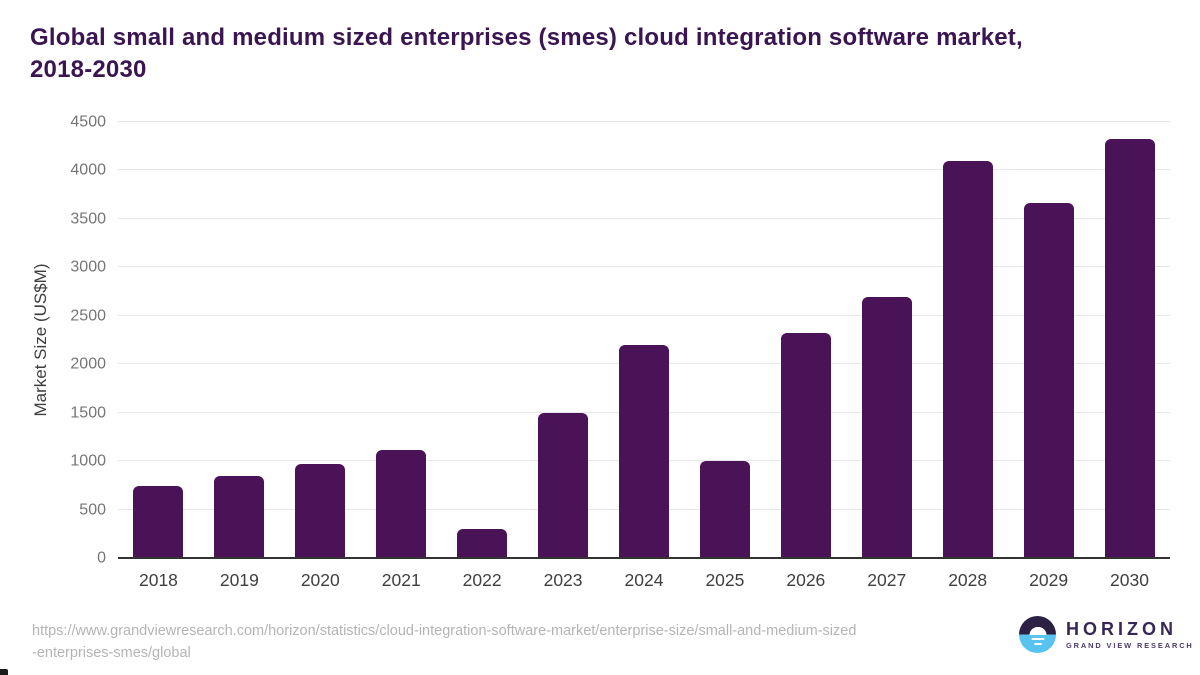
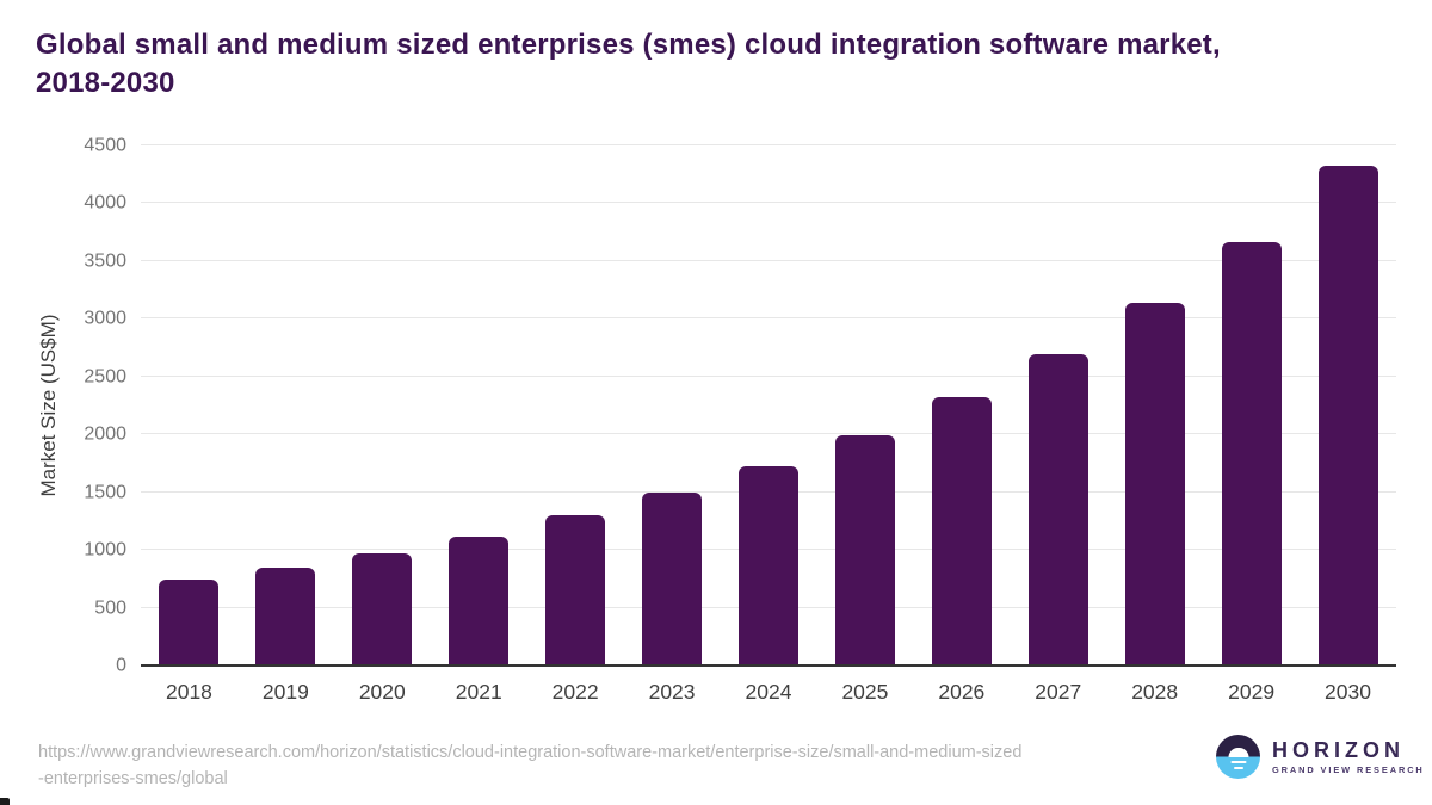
2022: 300 -> 1300
2024: 2200 -> 1700
2025: 1000 -> 2000
2028: 4100 -> 3100
